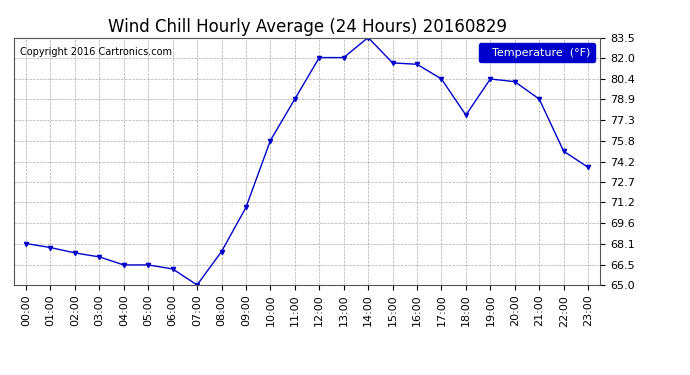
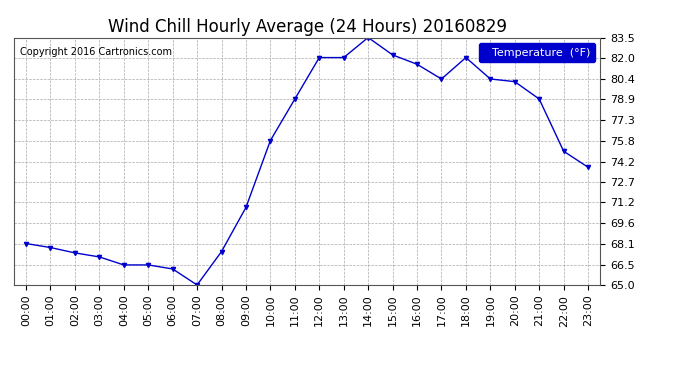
15:00: 81.6 -> 82.2
18:00: 77.7 -> 82.0
